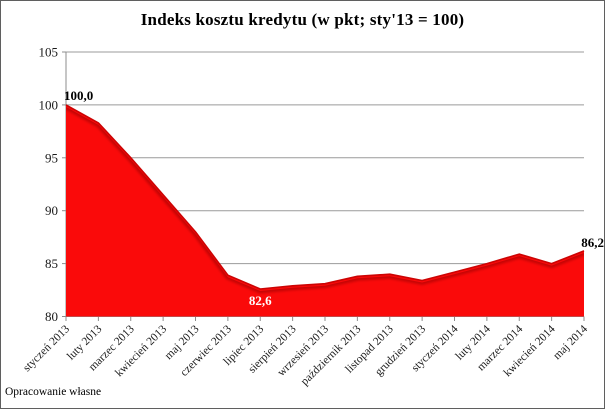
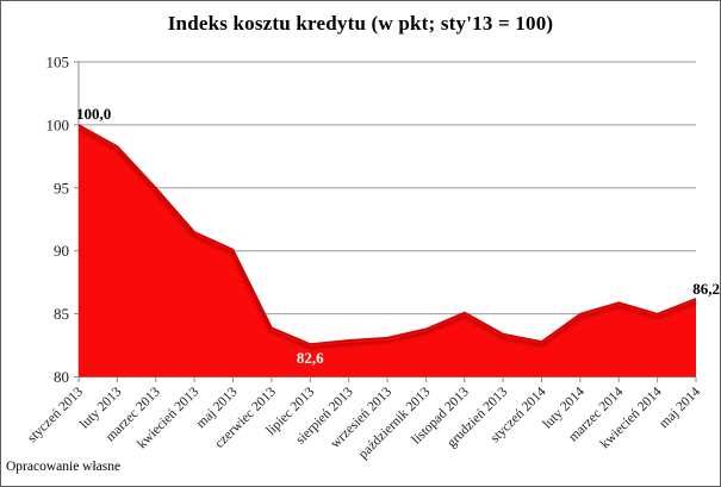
maj 2013: 88.0 -> 90.1
listopad 2013: 84.0 -> 85.1
styczeń 2014: 84.2 -> 82.8
